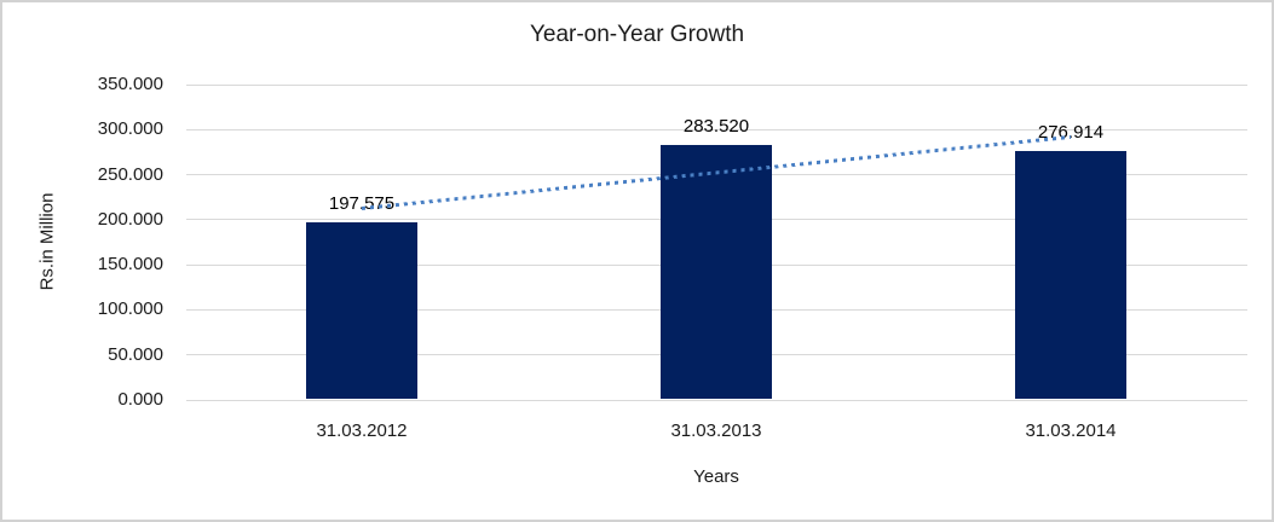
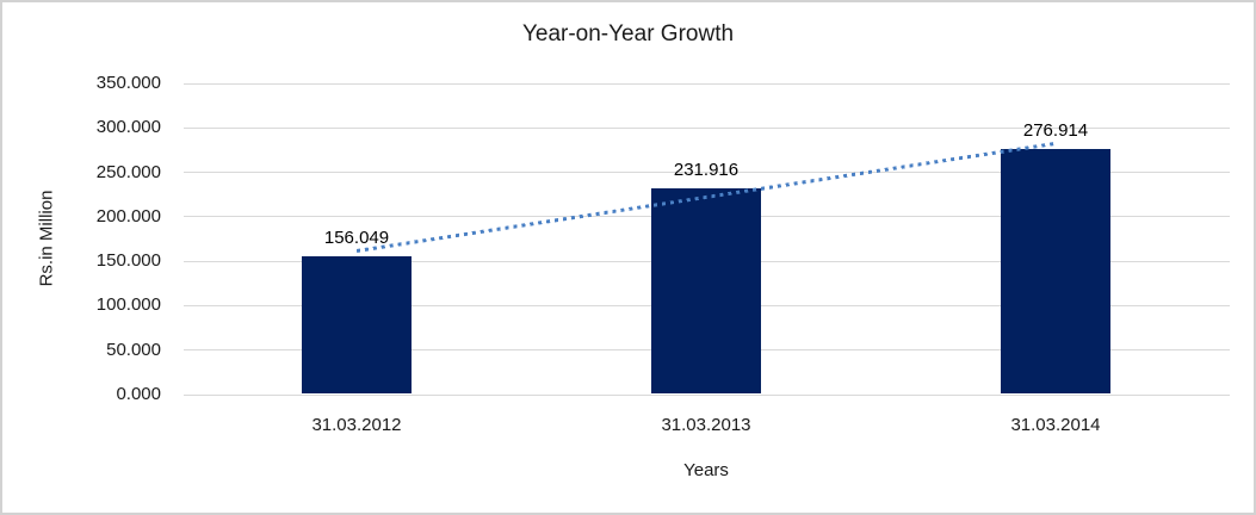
31.03.2012: 197.575 -> 156.049
31.03.2013: 283.520 -> 231.916
